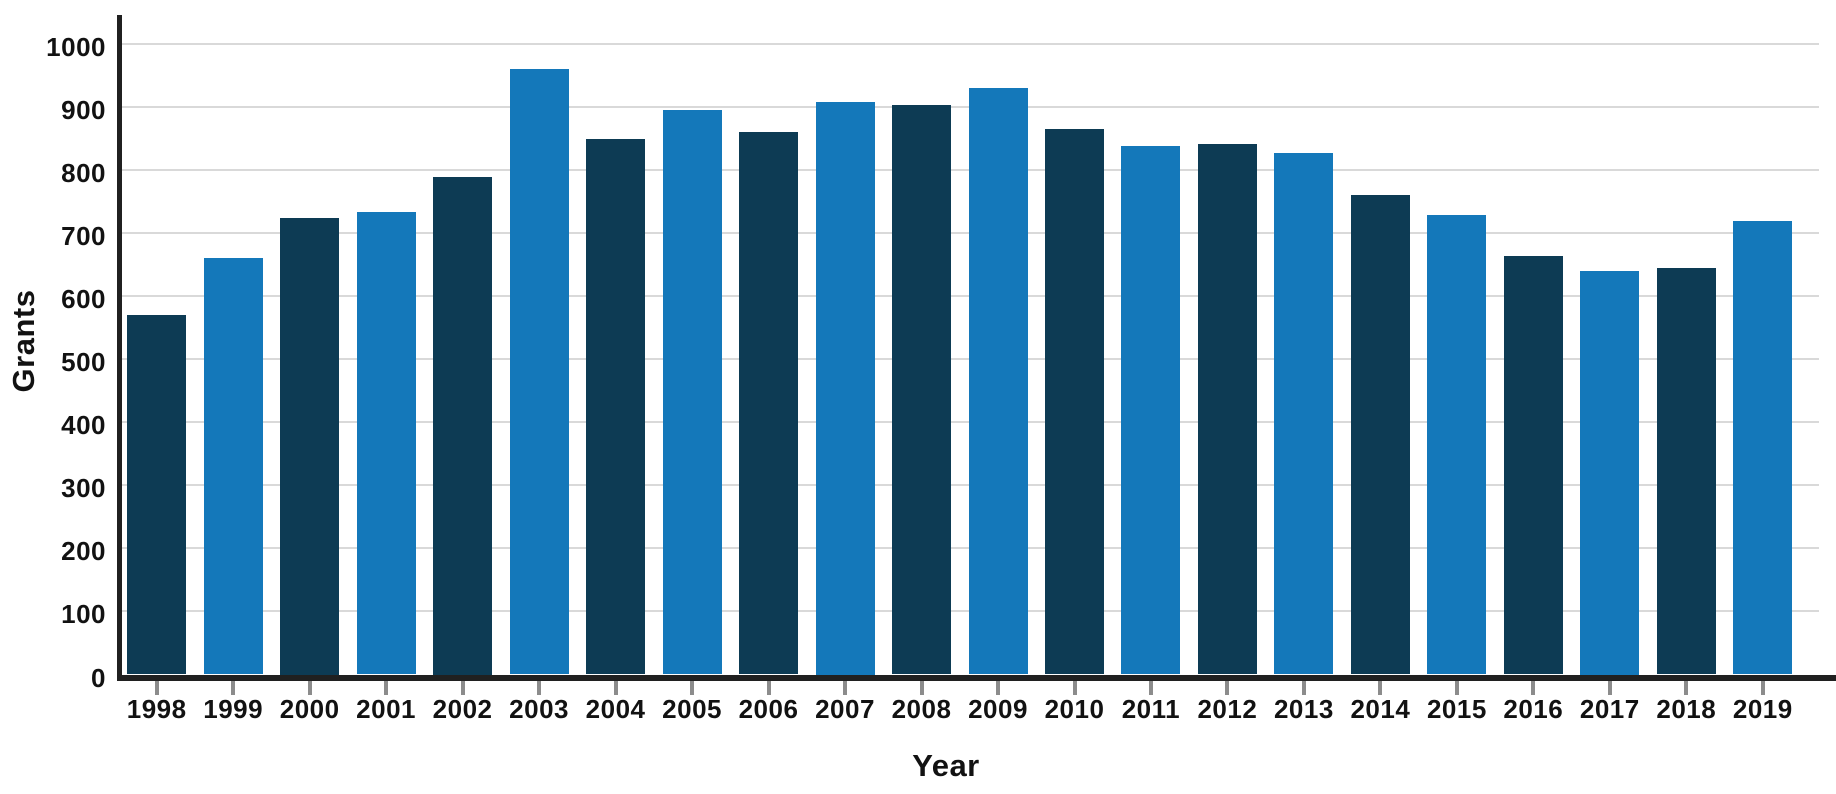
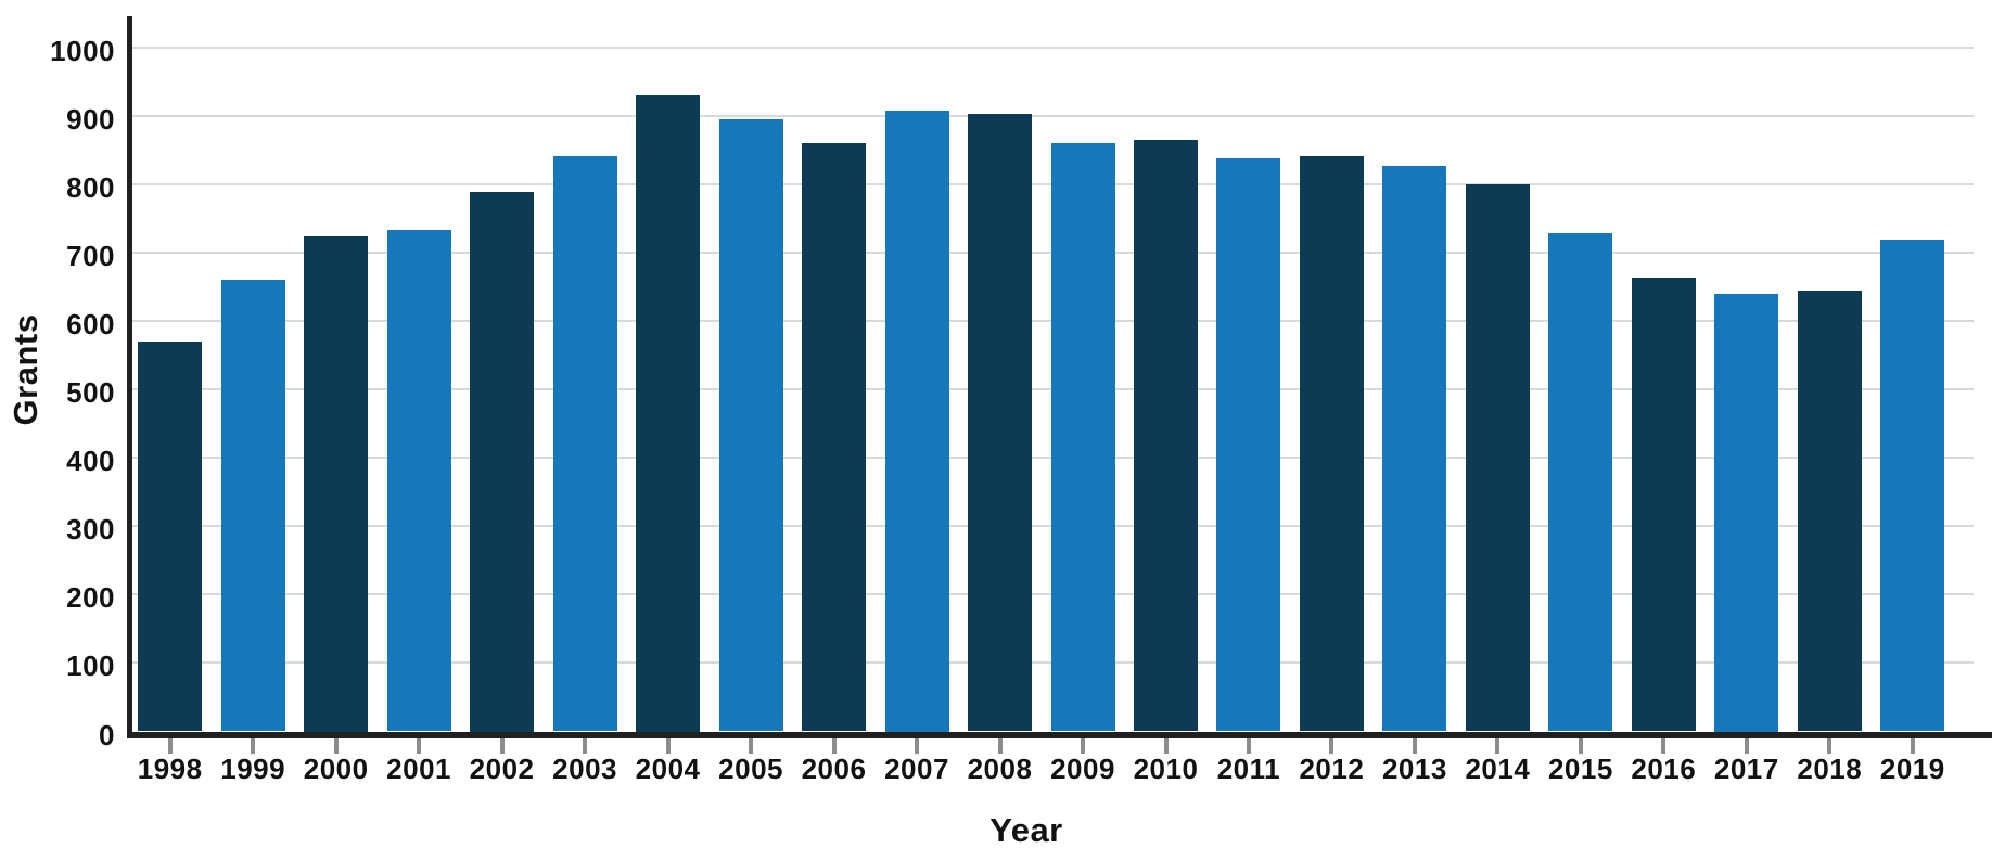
2003: 960 -> 840
2004: 850 -> 930
2009: 930 -> 860
2014: 760 -> 800
